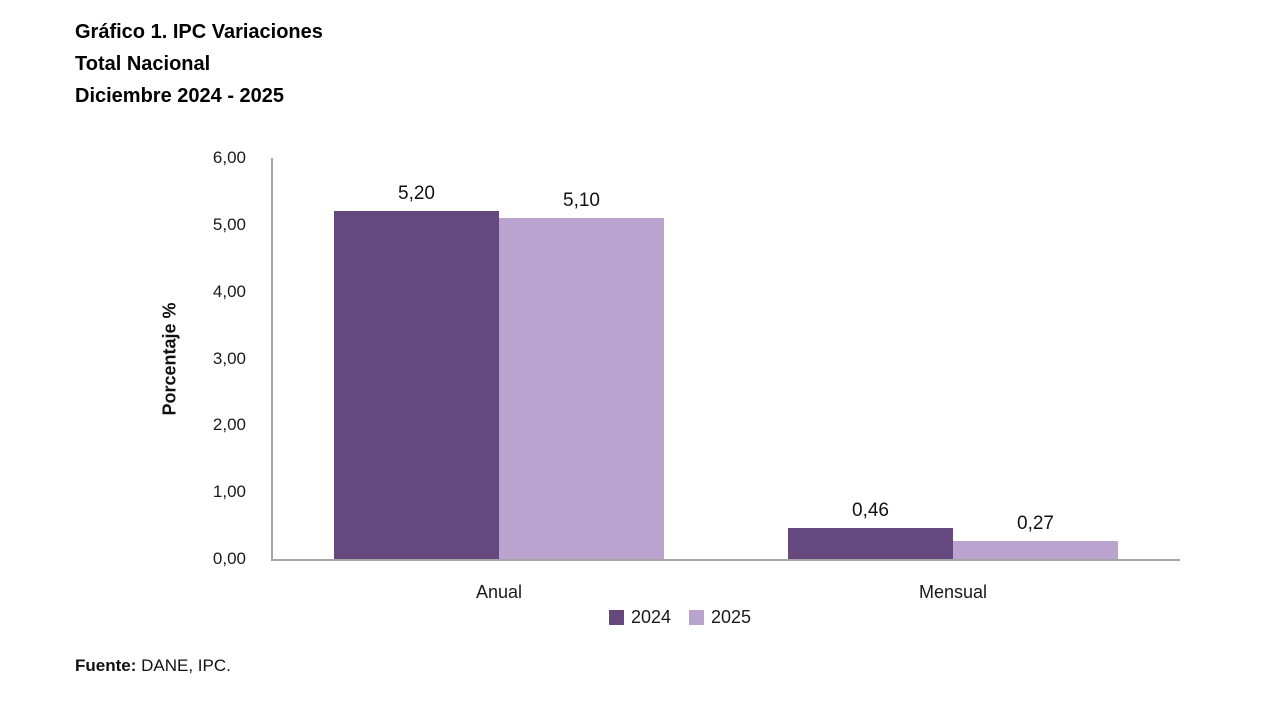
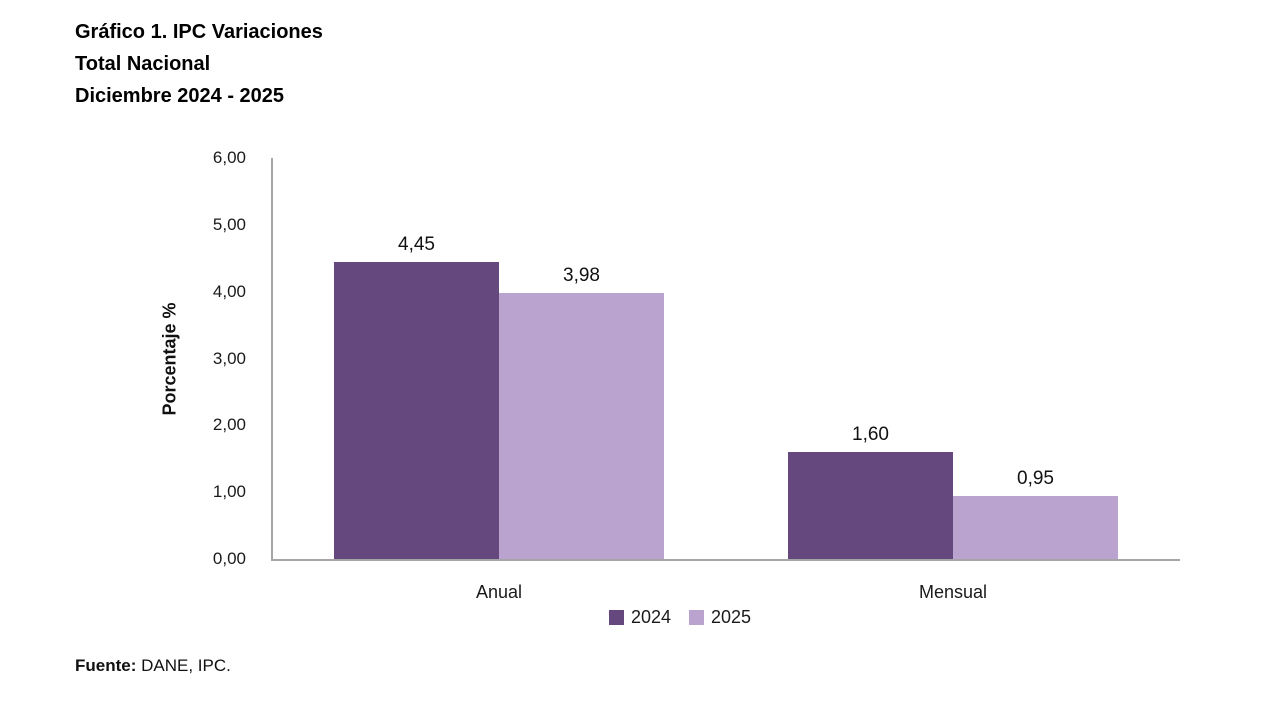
2024/Anual: 5,20 -> 4,45
2025/Anual: 5,10 -> 3,98
2024/Mensual: 0,46 -> 1,60
2025/Mensual: 0,27 -> 0,95
